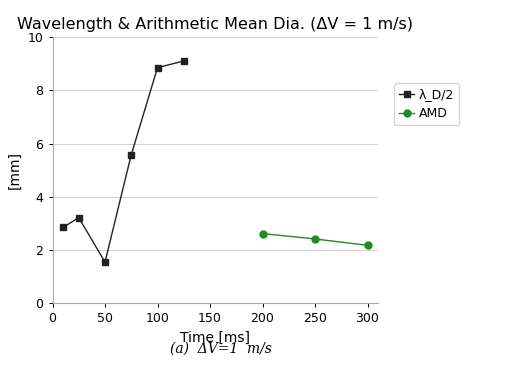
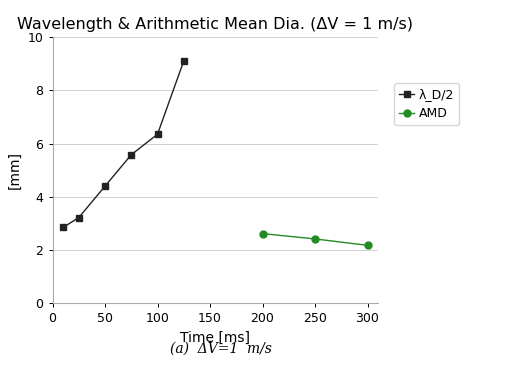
λ_D/2/50: 1.55 -> 4.40
λ_D/2/100: 8.85 -> 6.35
